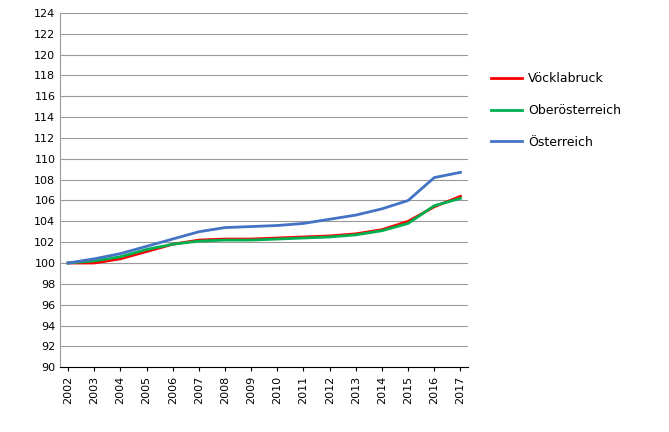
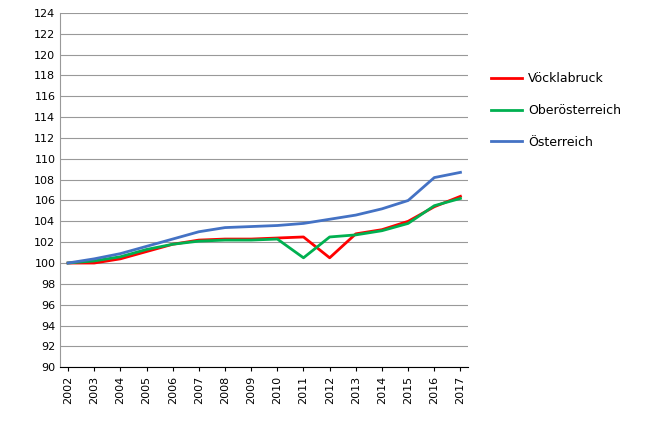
Oberösterreich/2011: 102.4 -> 100.5
Vöcklabruck/2012: 102.6 -> 100.5
